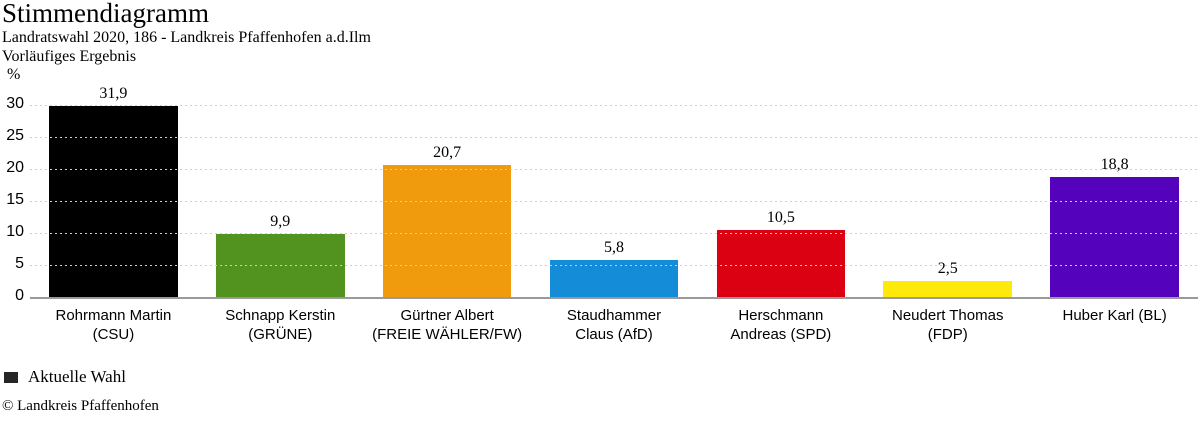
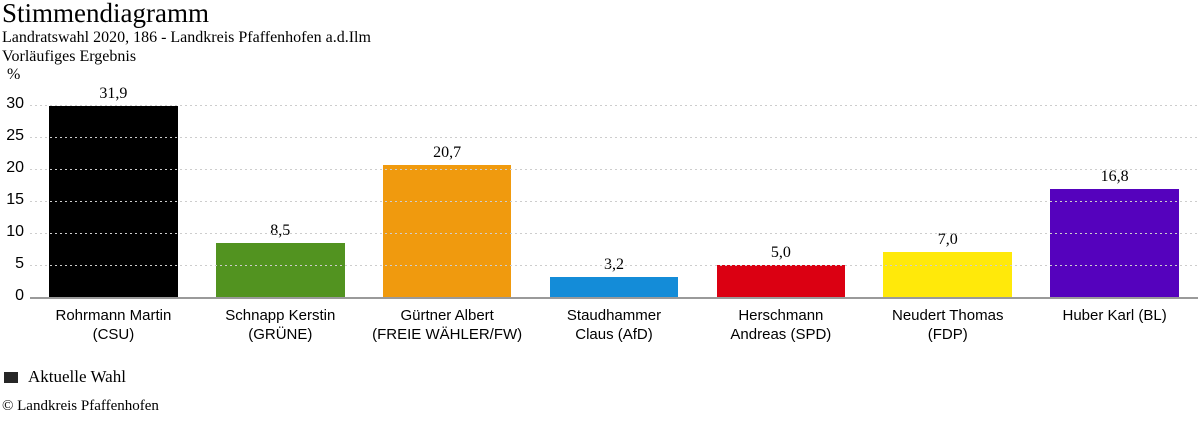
Schnapp Kerstin (GRÜNE): 9,9 -> 8,5
Staudhammer Claus (AfD): 5,8 -> 3,2
Herschmann Andreas (SPD): 10,5 -> 5,0
Neudert Thomas (FDP): 2,5 -> 7,0
Huber Karl (BL): 18,8 -> 16,8
